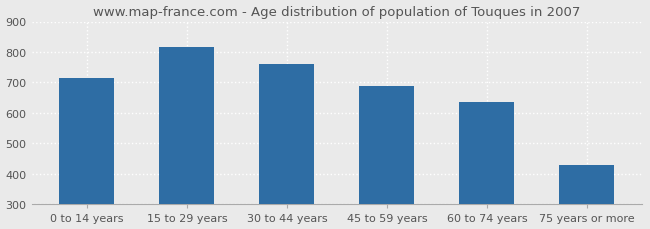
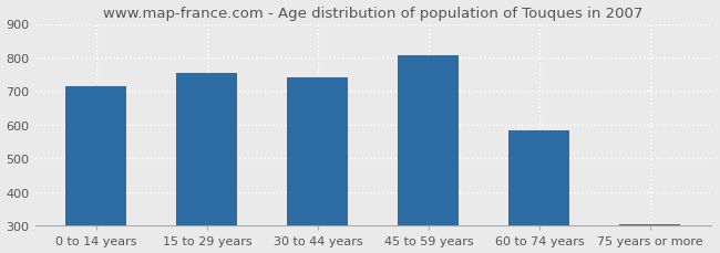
15 to 29 years: 815 -> 755
30 to 44 years: 760 -> 740
45 to 59 years: 690 -> 805
60 to 74 years: 635 -> 585
75 years or more: 430 -> 305
